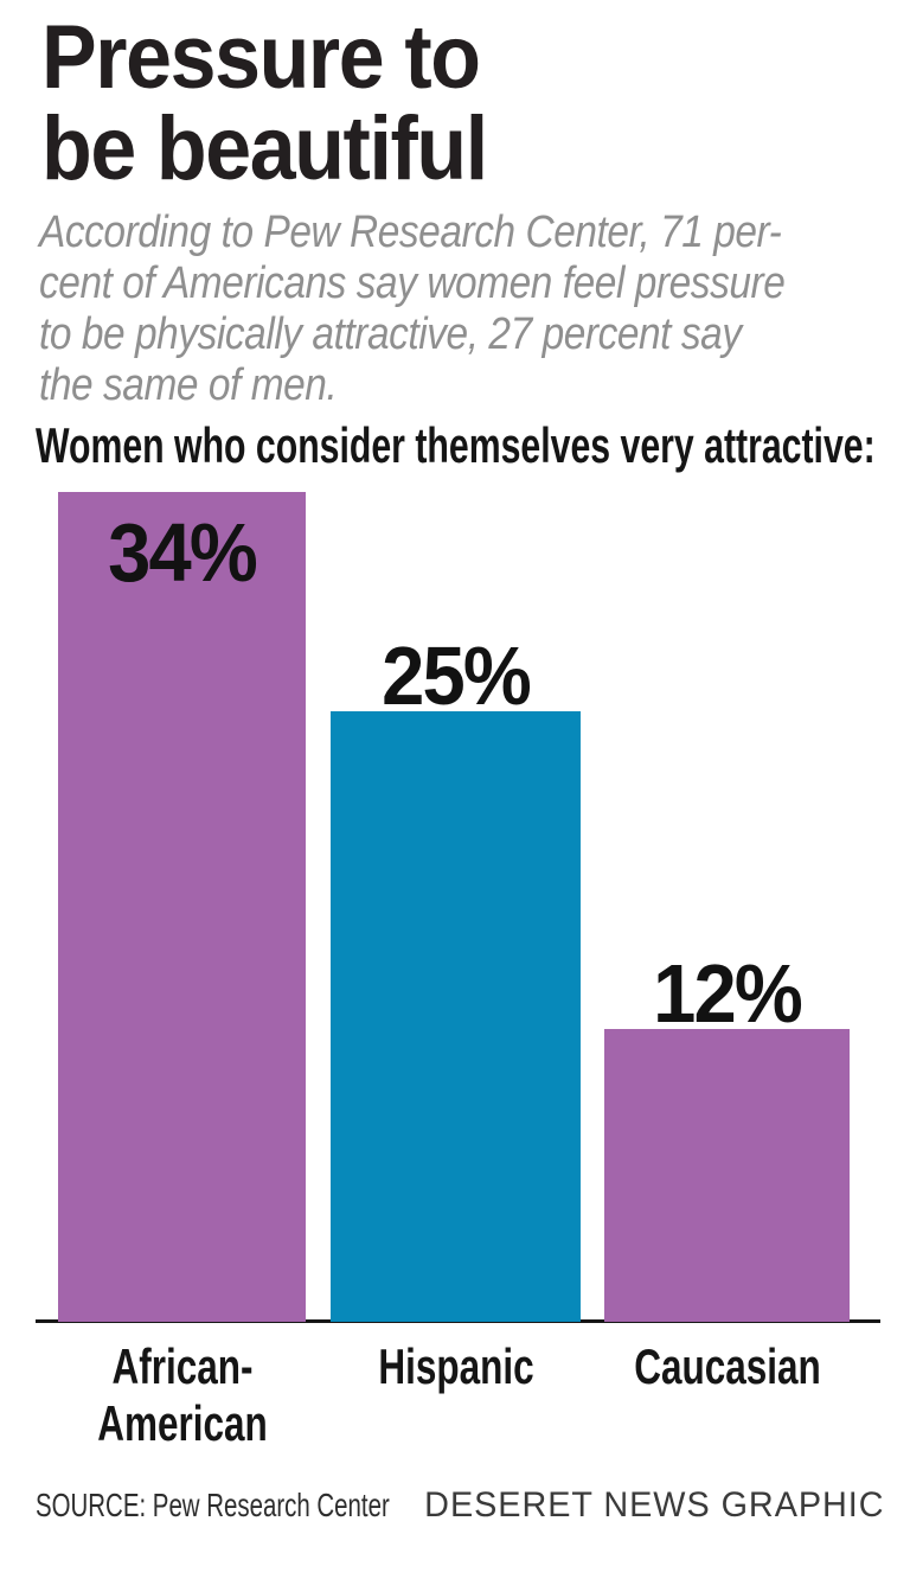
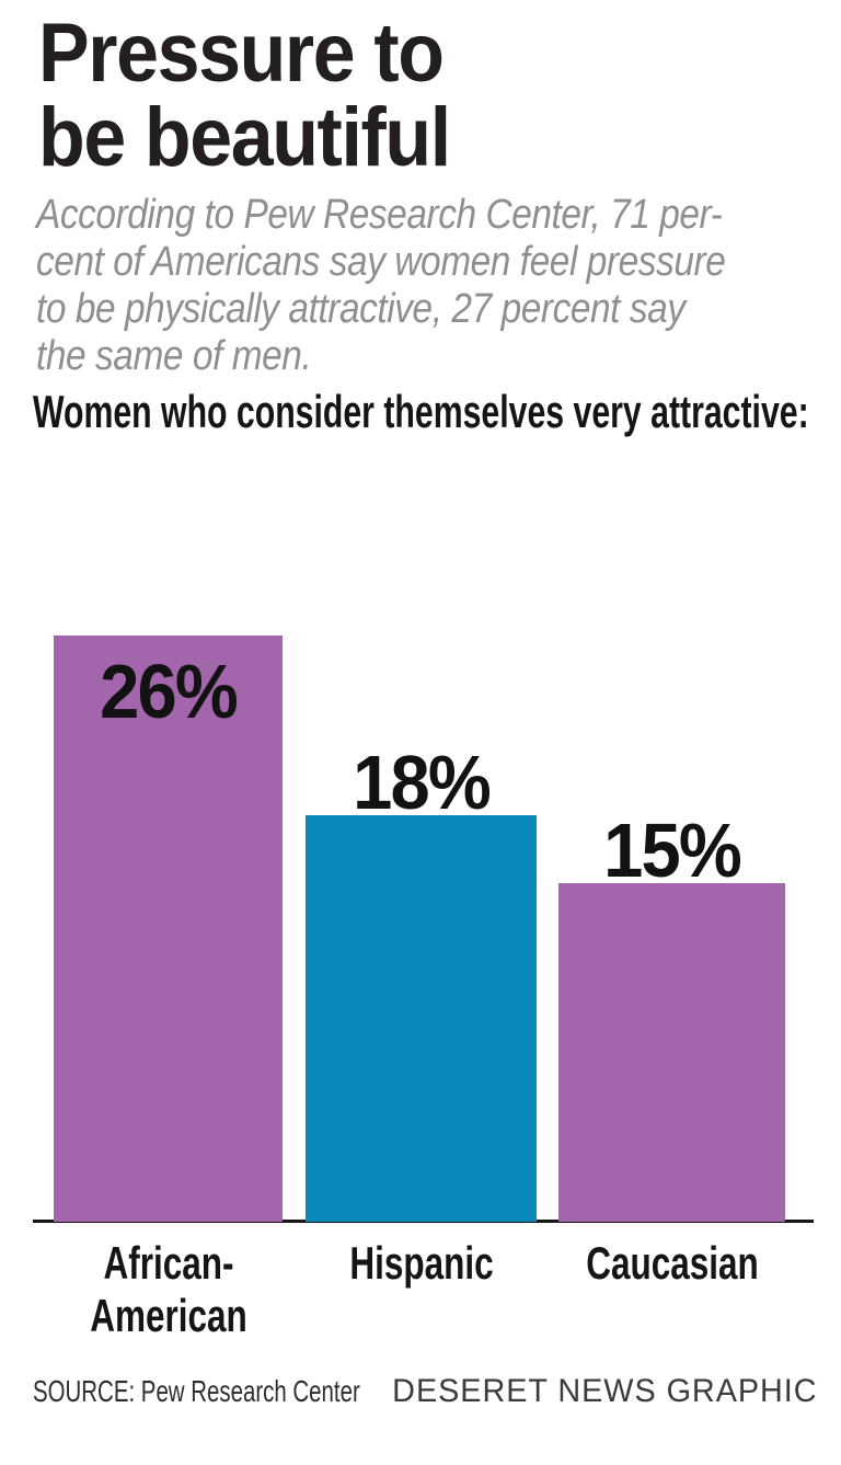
African-American: 34% -> 26%
Hispanic: 25% -> 18%
Caucasian: 12% -> 15%
